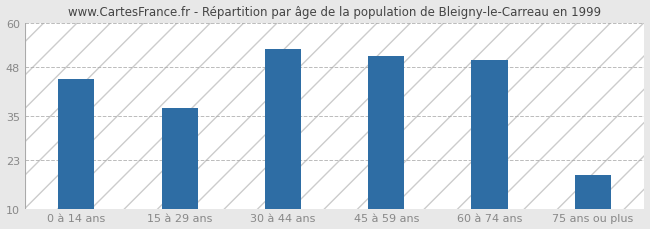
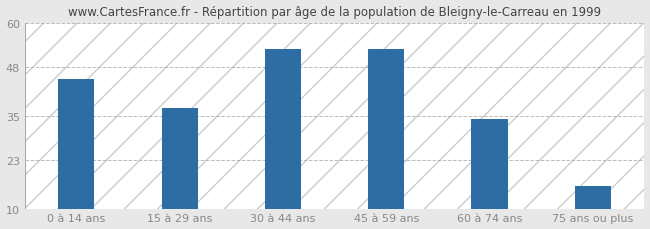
45 à 59 ans: 51 -> 53
60 à 74 ans: 50 -> 34
75 ans ou plus: 19 -> 16
